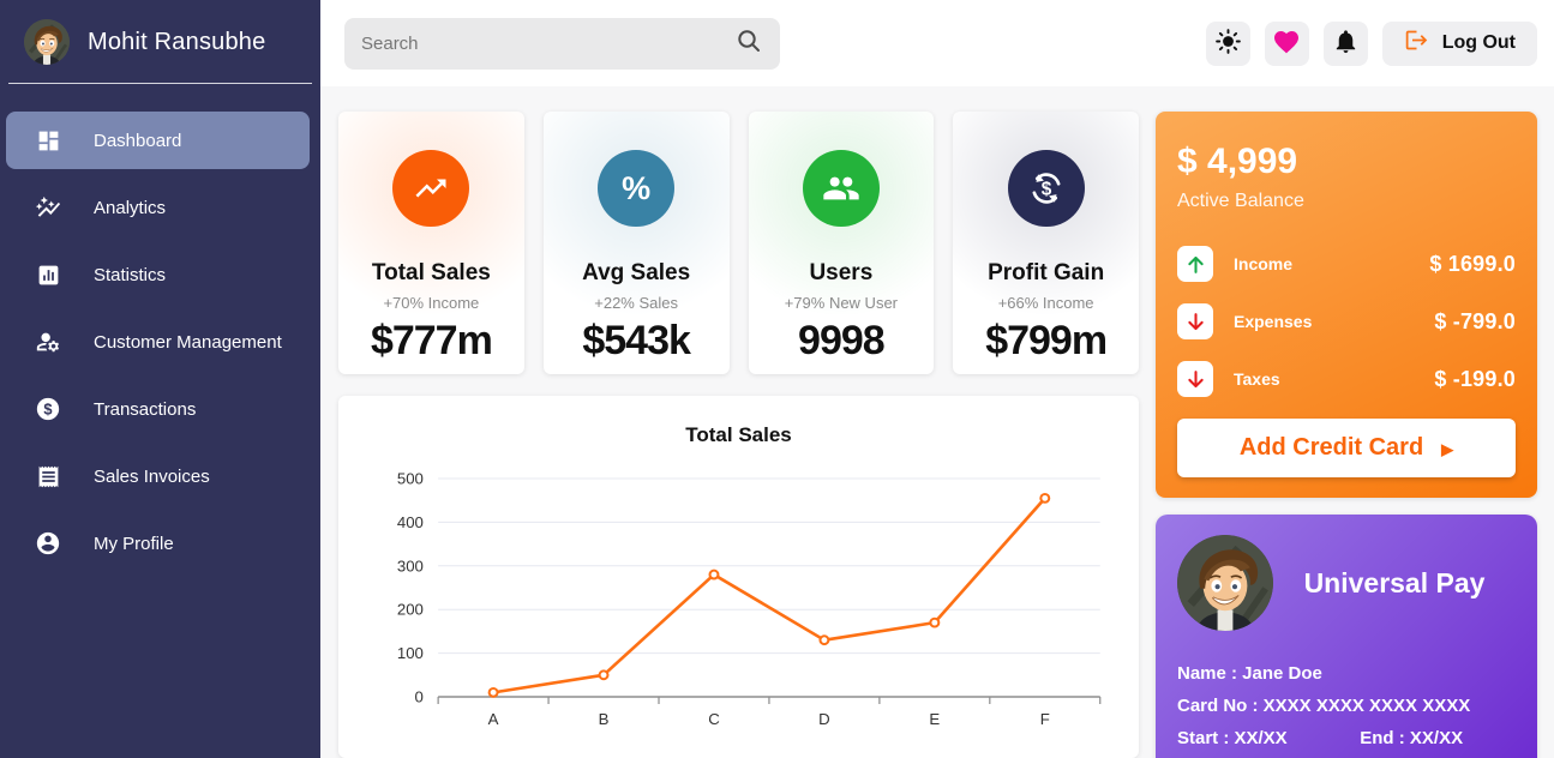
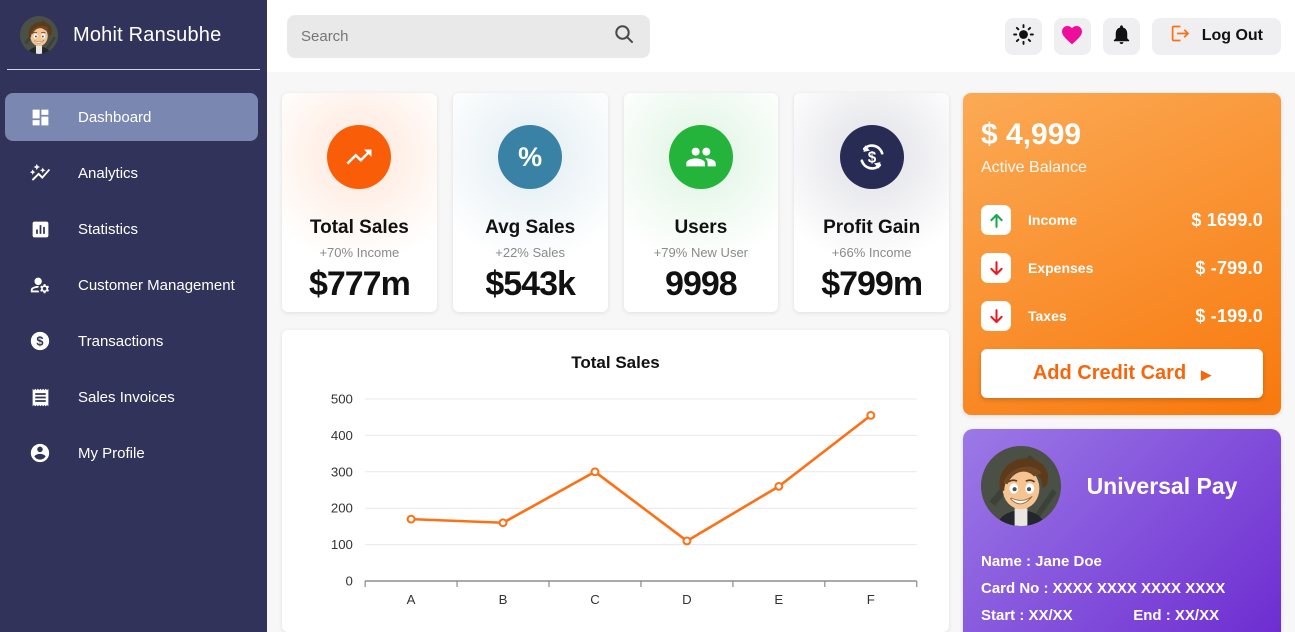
A: 10 -> 170
B: 50 -> 160
C: 280 -> 300
D: 130 -> 110
E: 170 -> 260
